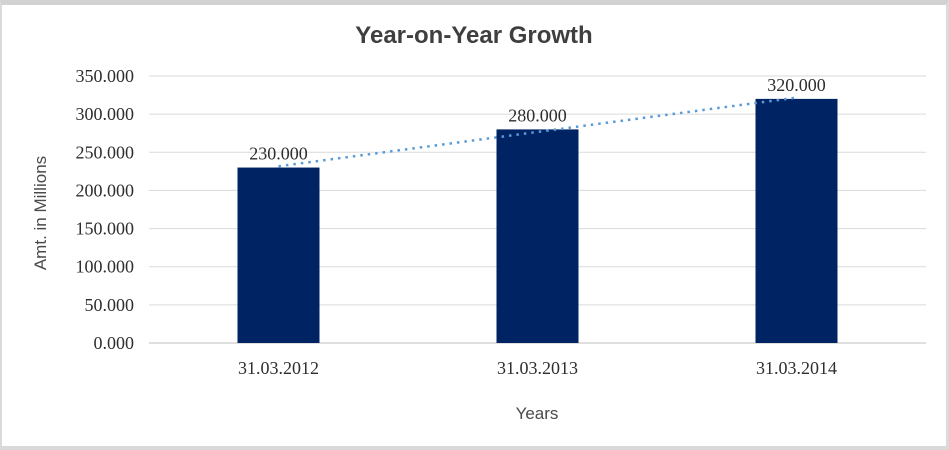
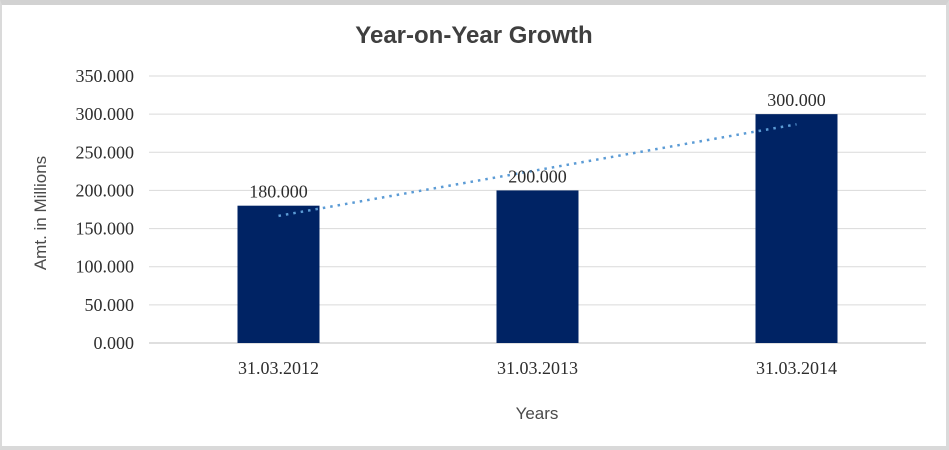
31.03.2012: 230.000 -> 180.000
31.03.2013: 280.000 -> 200.000
31.03.2014: 320.000 -> 300.000
